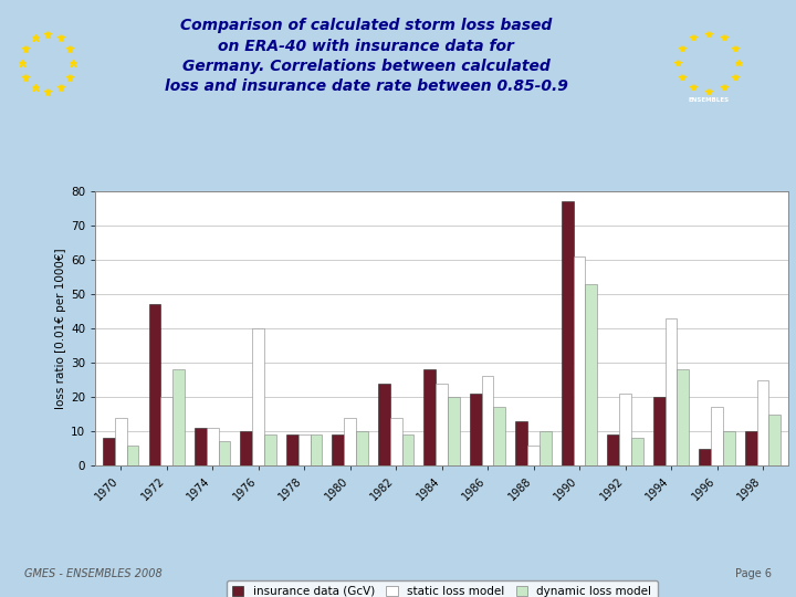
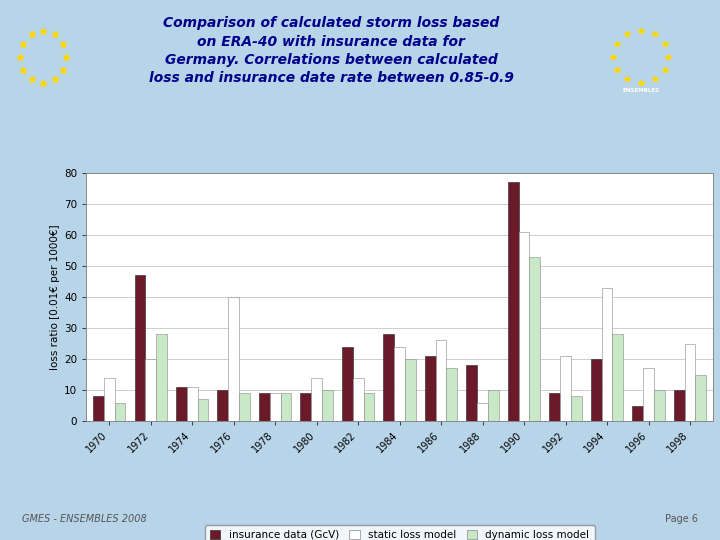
insurance data (GcV)/1988: 13 -> 18
